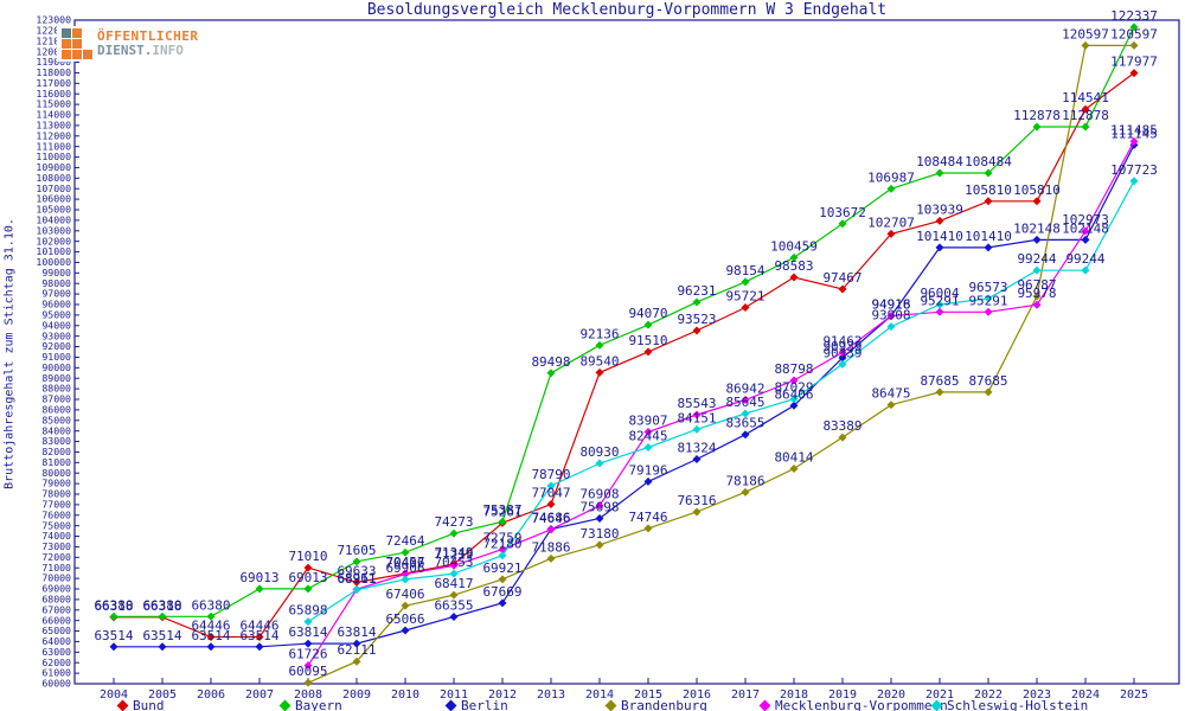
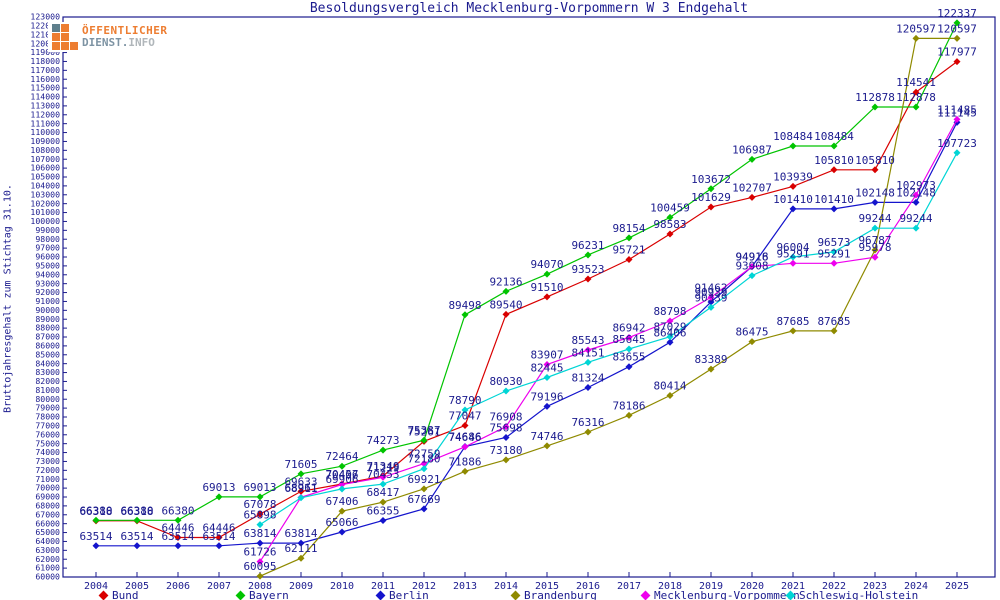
Bund/2008: 71010 -> 67078
Bund/2019: 97467 -> 101629
